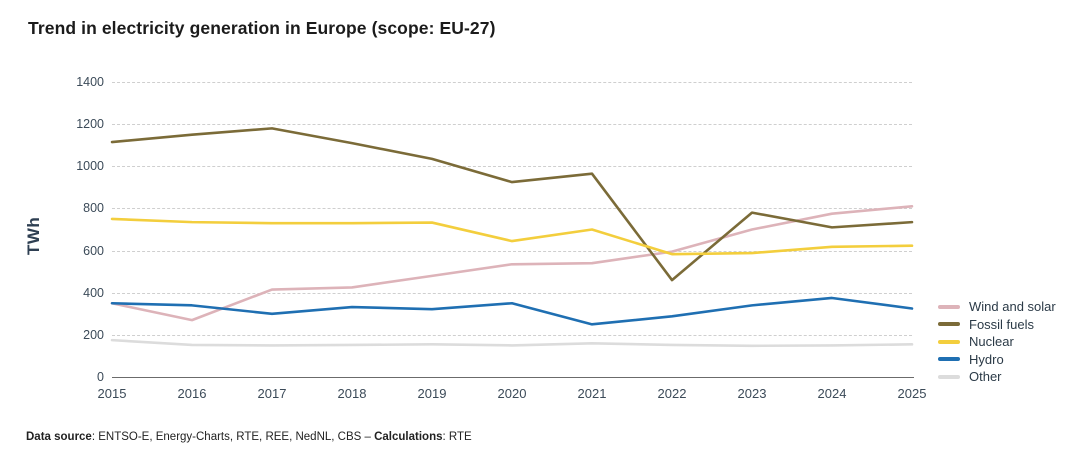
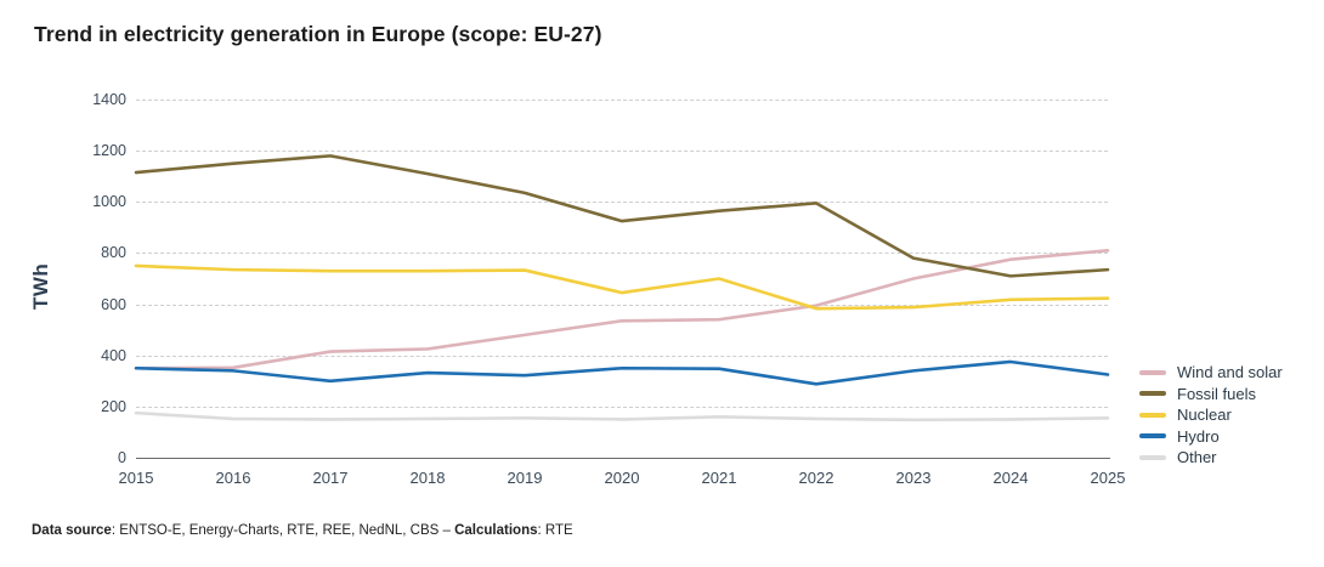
Wind and solar/2016: 270 -> 350
Hydro/2021: 250 -> 350
Fossil fuels/2022: 460 -> 1000
